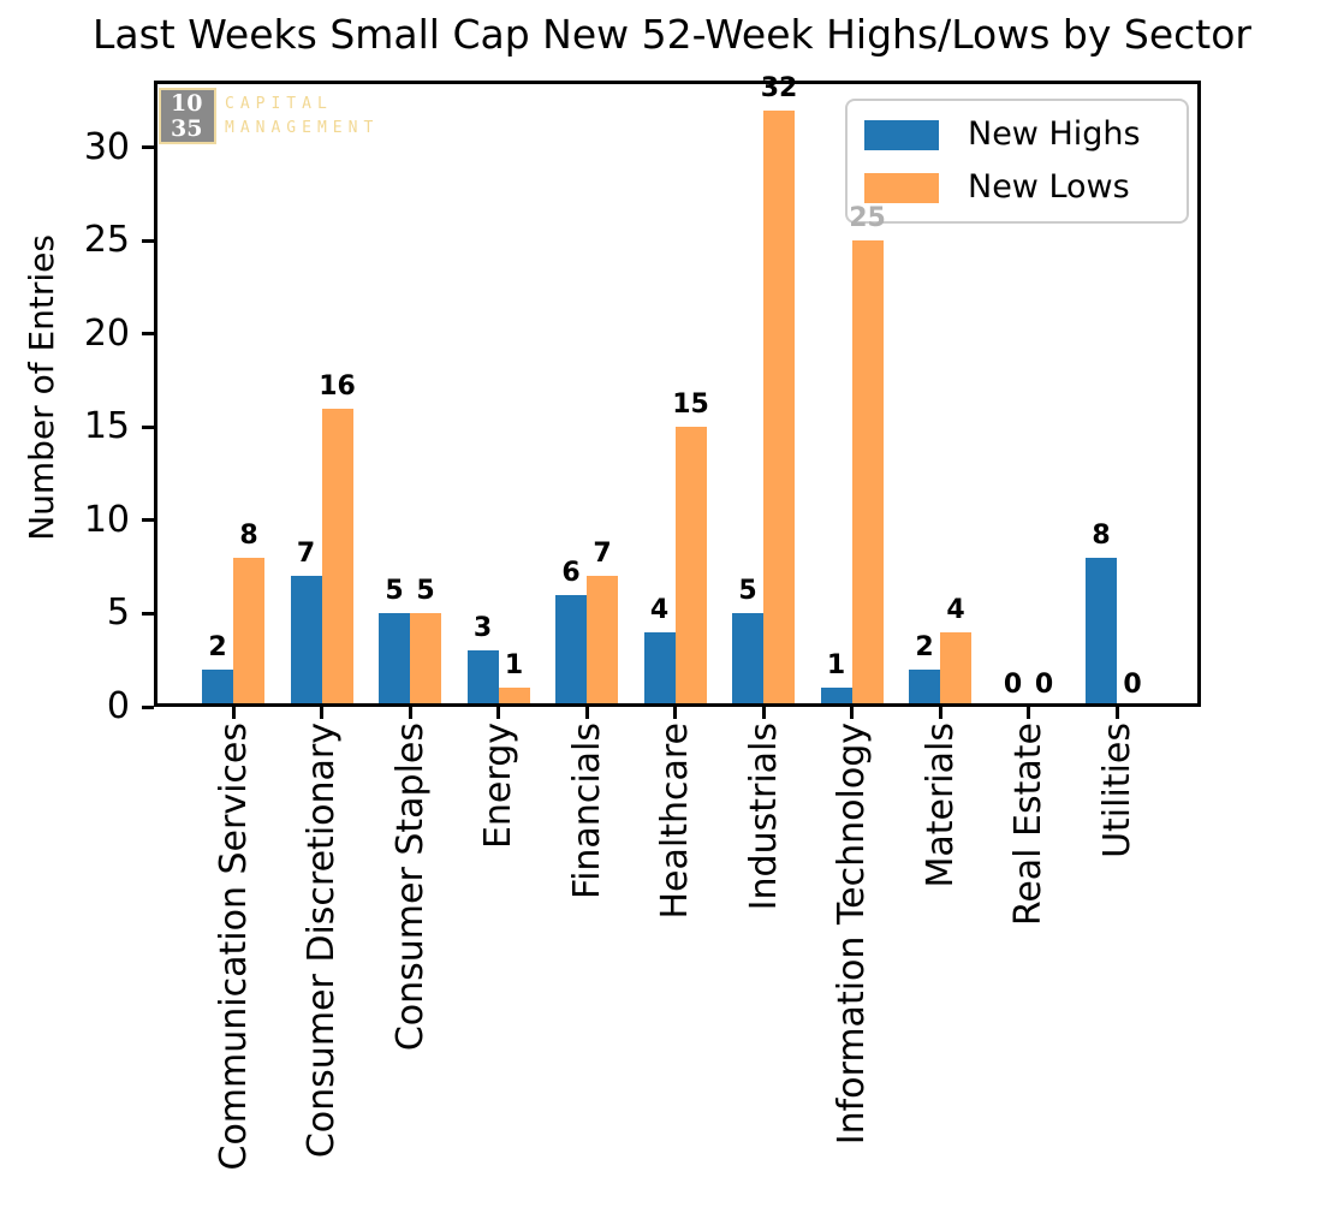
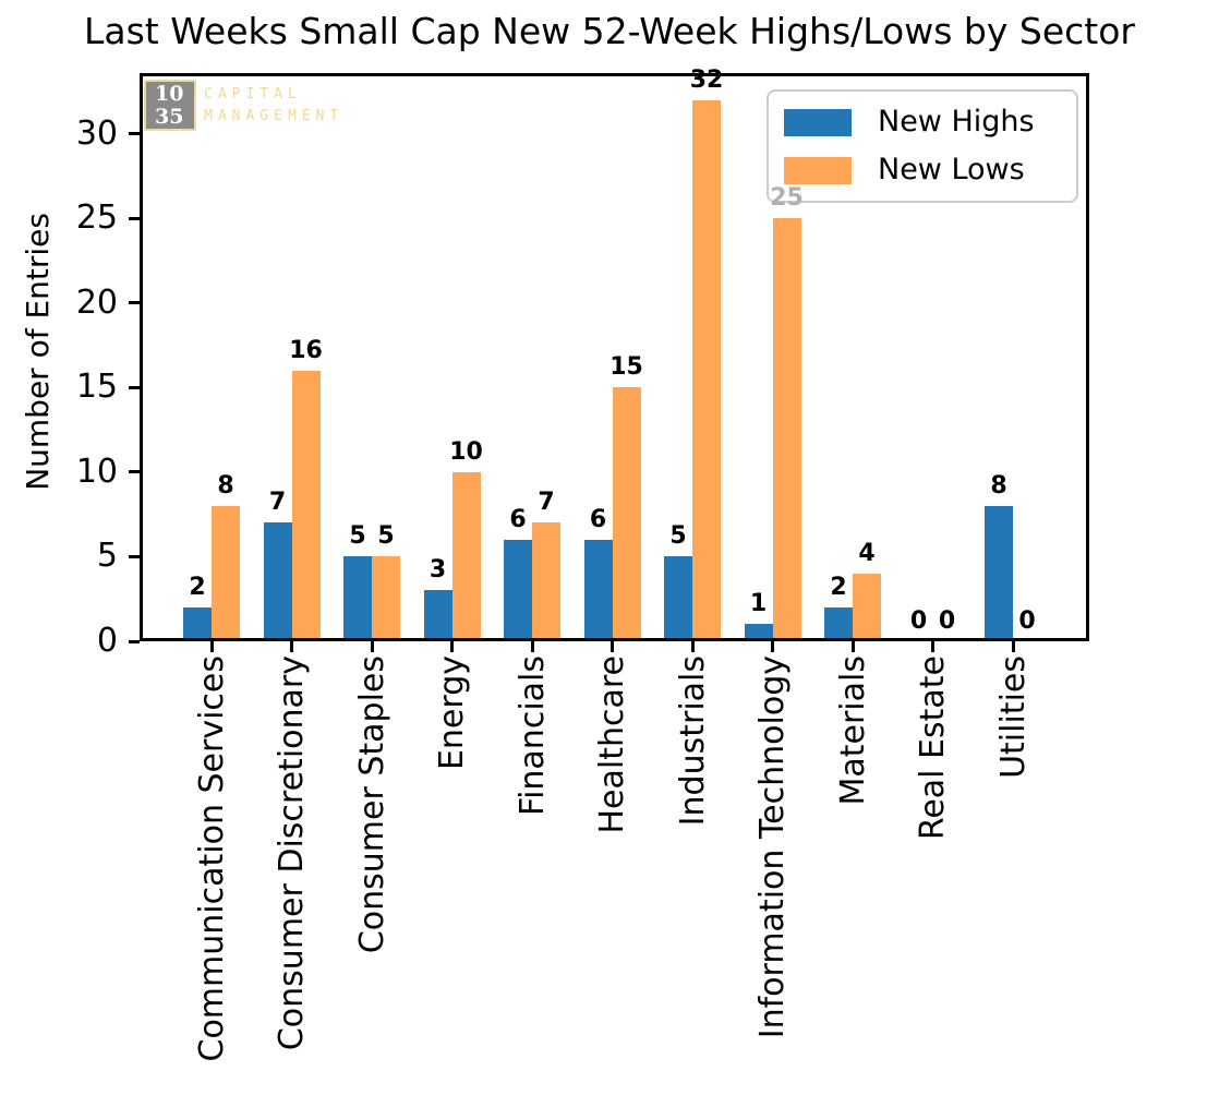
New Lows/Energy: 1 -> 10
New Highs/Healthcare: 4 -> 6
